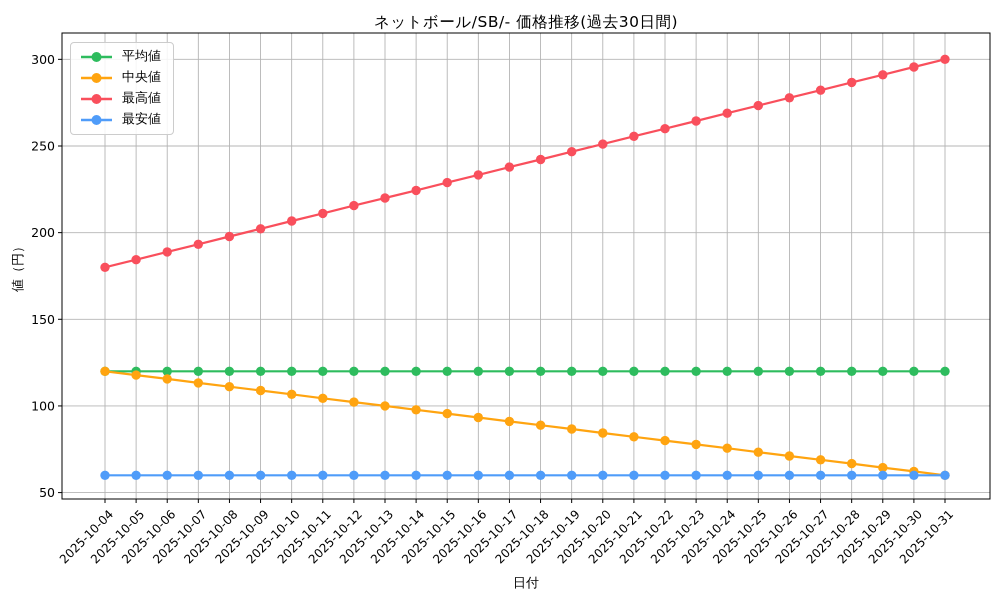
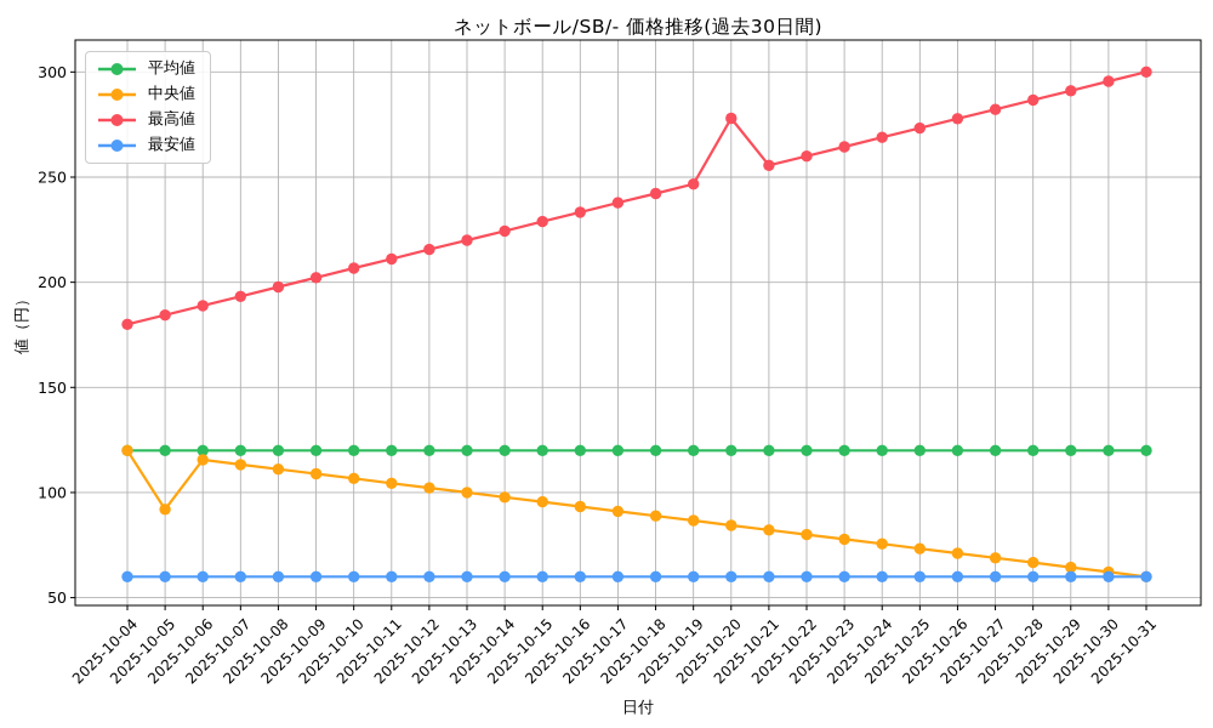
中央値/2025-10-05: 118 -> 92
最高値/2025-10-20: 251 -> 278
